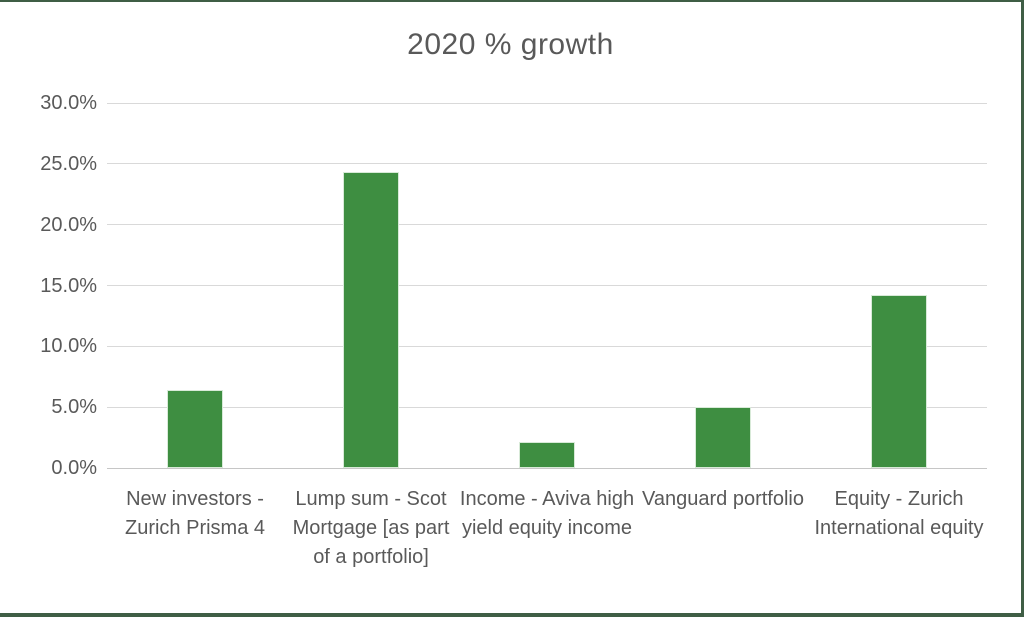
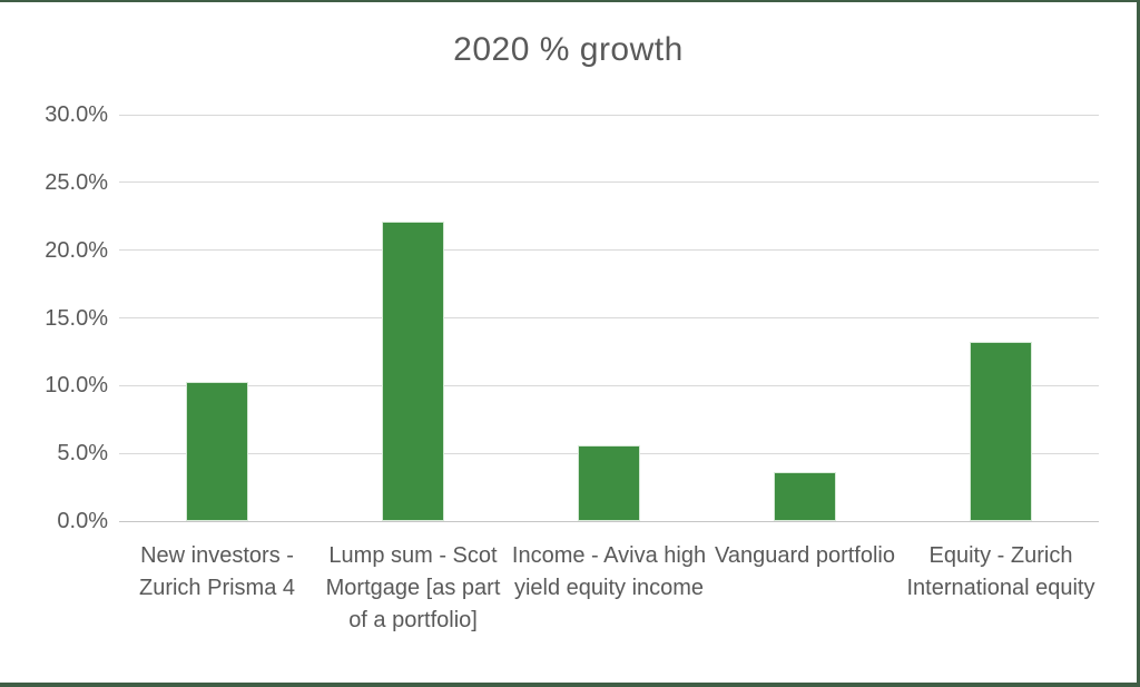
New investors - Zurich Prisma 4: 6.4% -> 10.3%
Lump sum - Scot Mortgage [as part of a portfolio]: 24.3% -> 22.1%
Income - Aviva high yield equity income: 2.1% -> 5.6%
Vanguard portfolio: 5.0% -> 3.6%
Equity - Zurich International equity: 14.2% -> 13.2%
